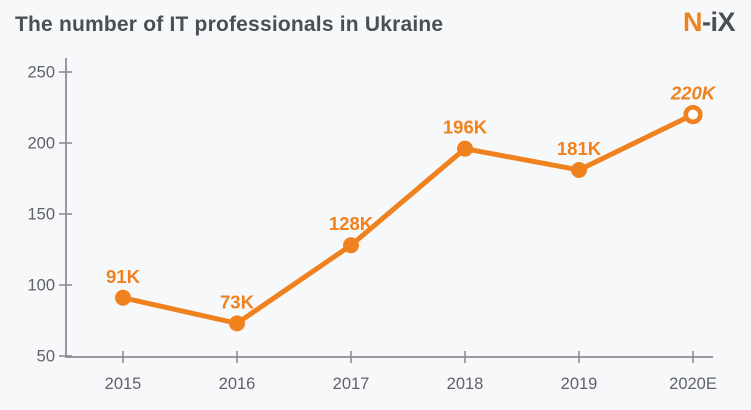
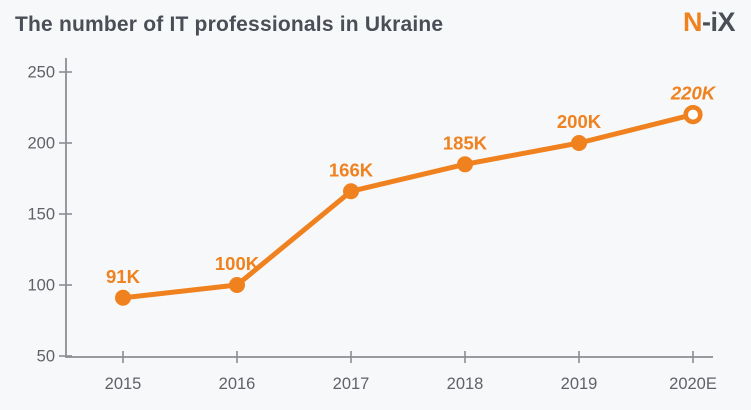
2016: 73K -> 100K
2017: 128K -> 166K
2018: 196K -> 185K
2019: 181K -> 200K
